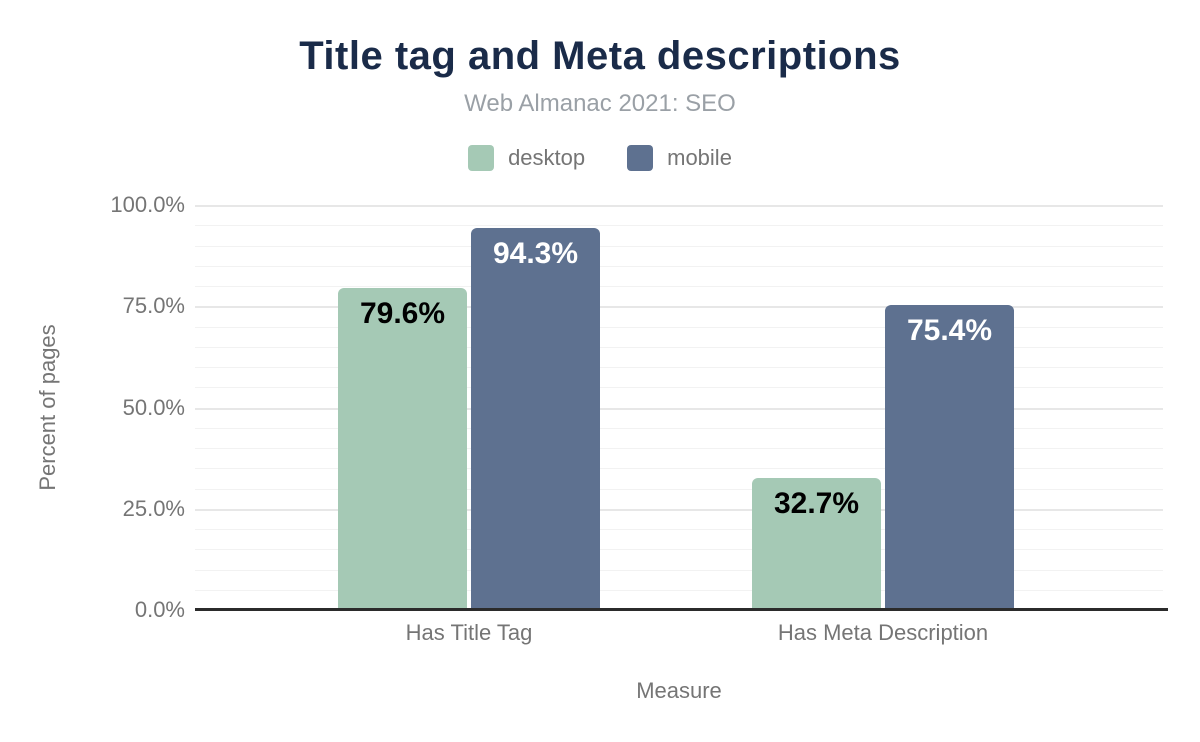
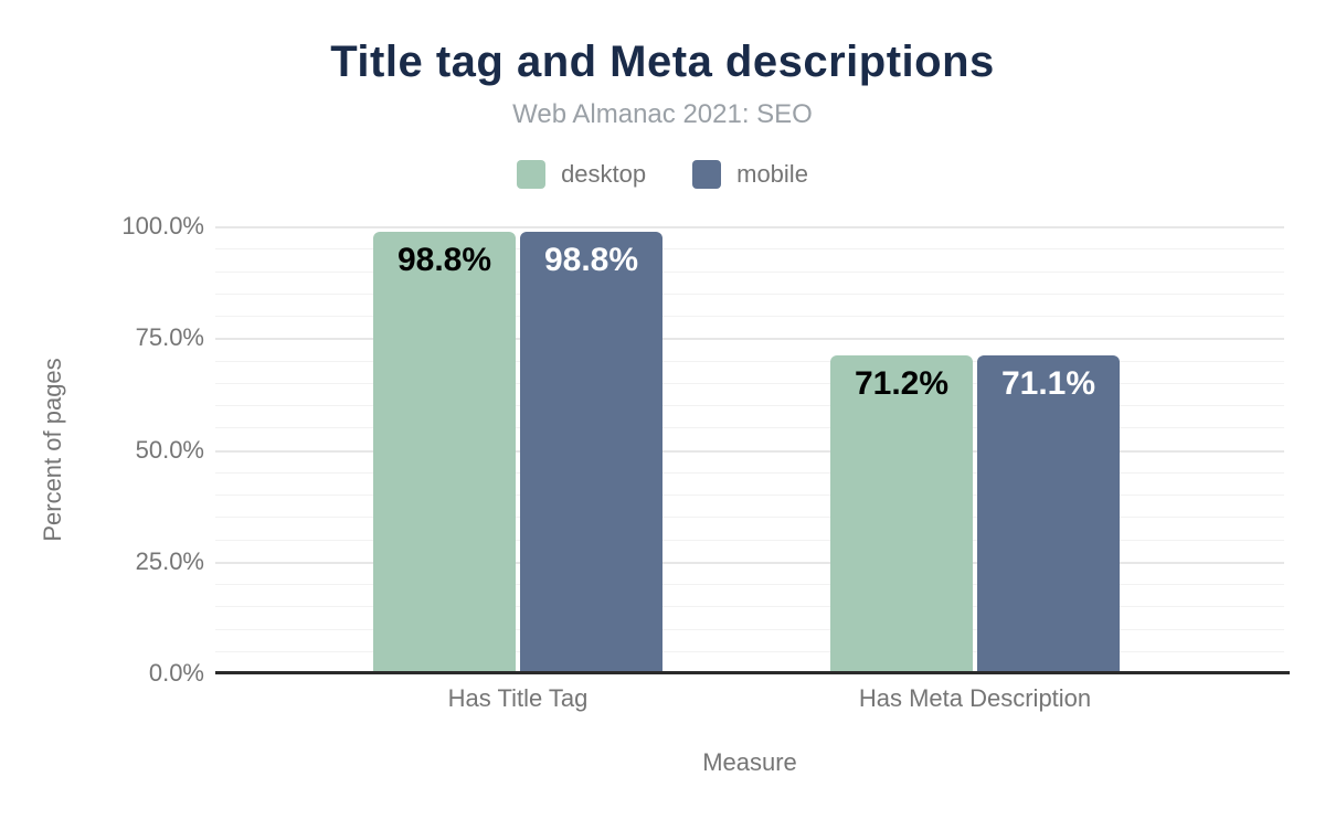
desktop/Has Title Tag: 79.6% -> 98.8%
mobile/Has Title Tag: 94.3% -> 98.8%
desktop/Has Meta Description: 32.7% -> 71.2%
mobile/Has Meta Description: 75.4% -> 71.1%
